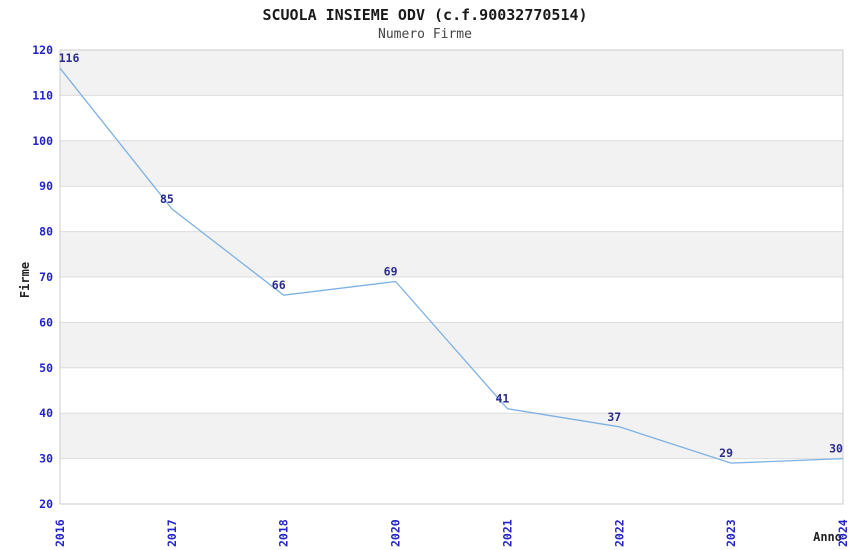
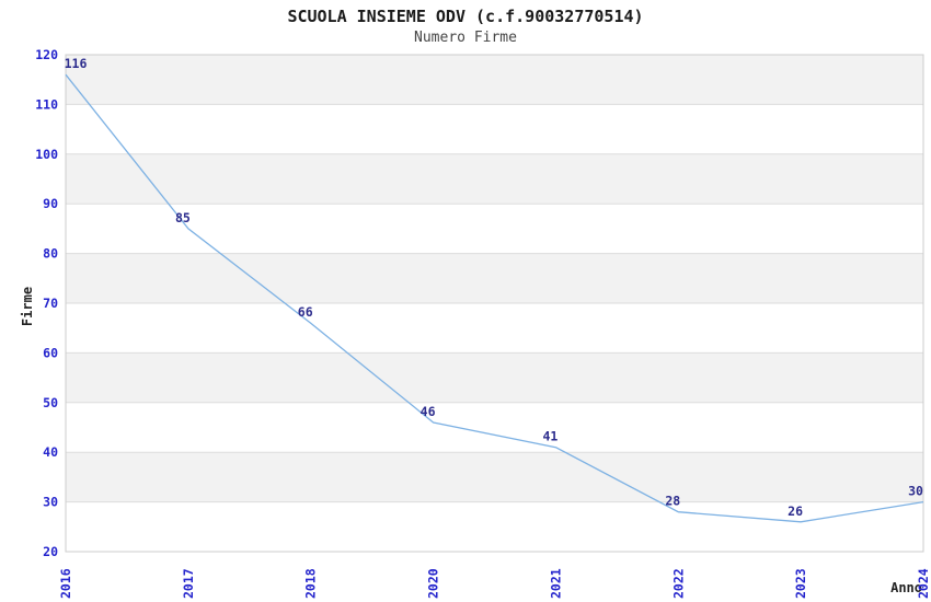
2020: 69 -> 46
2022: 37 -> 28
2023: 29 -> 26
